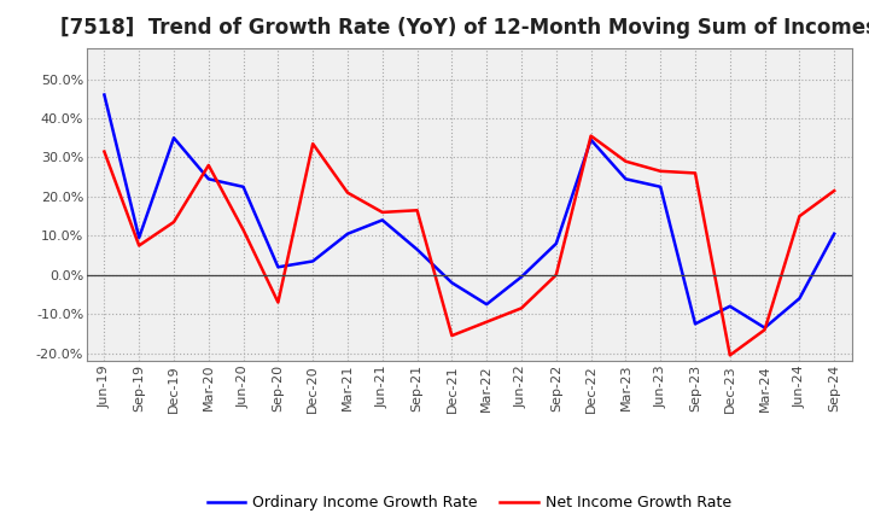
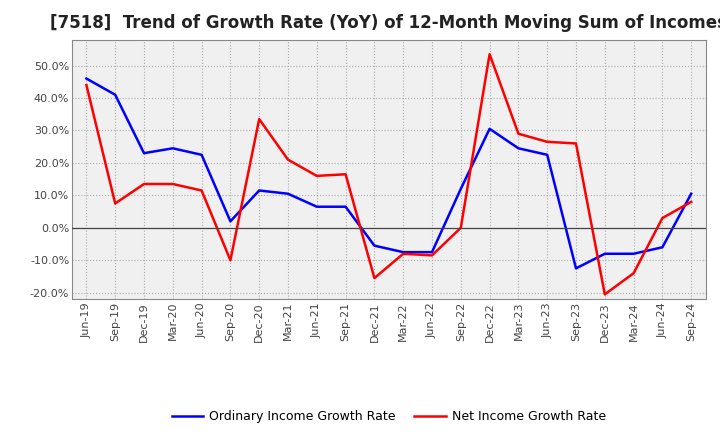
Net Income Growth Rate/Jun-19: 31.5% -> 44.0%
Ordinary Income Growth Rate/Sep-19: 9.5% -> 41.0%
Ordinary Income Growth Rate/Dec-19: 35.0% -> 23.0%
Net Income Growth Rate/Mar-20: 28.0% -> 13.5%
Net Income Growth Rate/Sep-20: -7.0% -> -10.0%
Ordinary Income Growth Rate/Dec-20: 3.5% -> 11.5%
Ordinary Income Growth Rate/Jun-21: 14.0% -> 6.5%
Ordinary Income Growth Rate/Dec-21: -2.0% -> -5.5%
Net Income Growth Rate/Mar-22: -12.0% -> -8.0%
Ordinary Income Growth Rate/Jun-22: -0.5% -> -7.5%
Ordinary Income Growth Rate/Sep-22: 8.0% -> 12.0%
Ordinary Income Growth Rate/Dec-22: 34.5% -> 30.5%
Net Income Growth Rate/Dec-22: 35.5% -> 53.5%
Ordinary Income Growth Rate/Mar-24: -13.5% -> -8.0%
Net Income Growth Rate/Jun-24: 15.0% -> 3.0%
Net Income Growth Rate/Sep-24: 21.5% -> 8.0%
